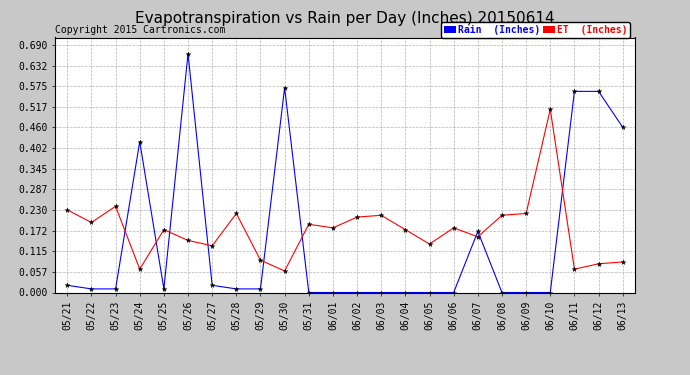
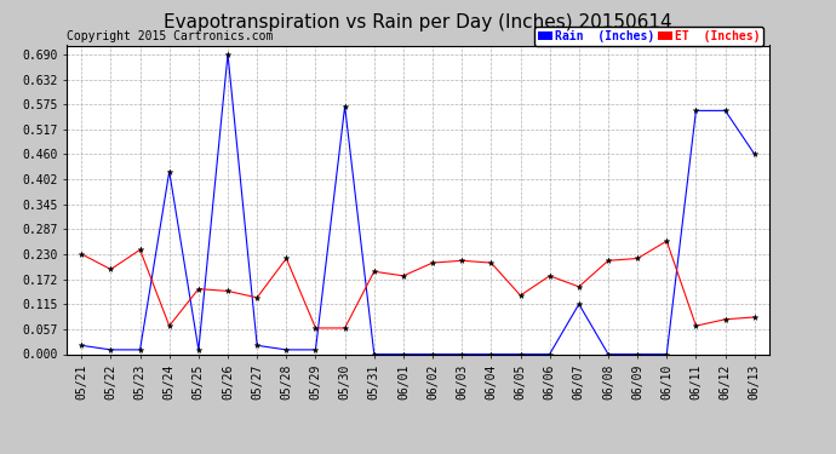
ET (Inches)/05/25: 0.175 -> 0.150
Rain (Inches)/05/26: 0.665 -> 0.690
ET (Inches)/05/29: 0.090 -> 0.060
ET (Inches)/06/04: 0.175 -> 0.210
Rain (Inches)/06/07: 0.170 -> 0.115
ET (Inches)/06/10: 0.510 -> 0.260
